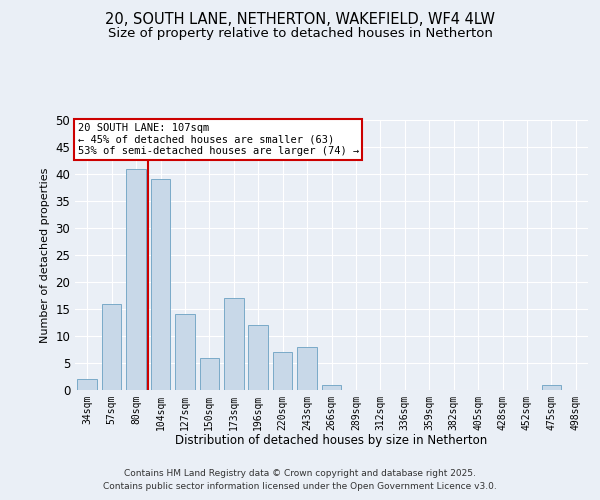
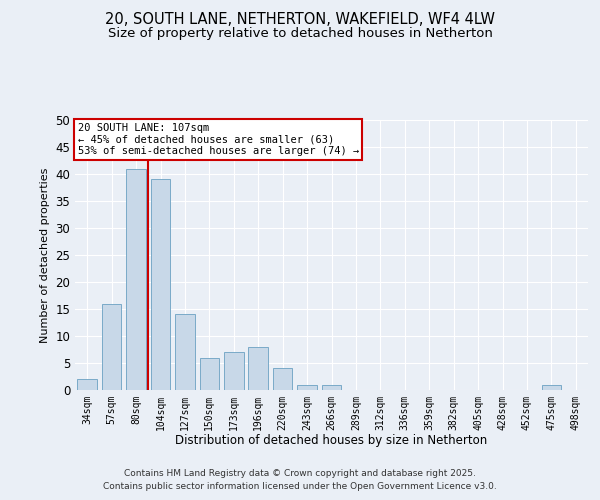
173sqm: 17 -> 7
196sqm: 12 -> 8
220sqm: 7 -> 4
243sqm: 8 -> 1
